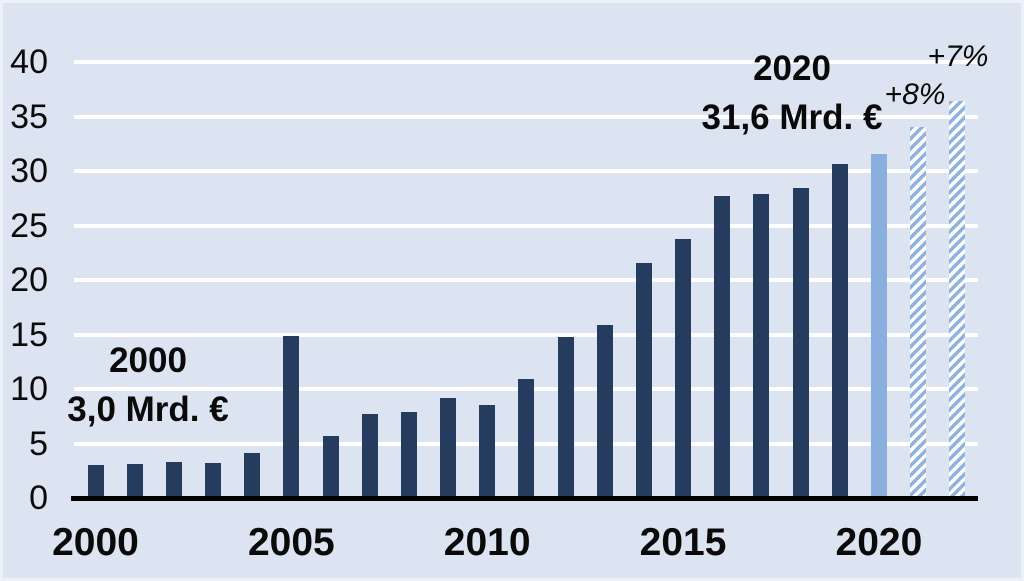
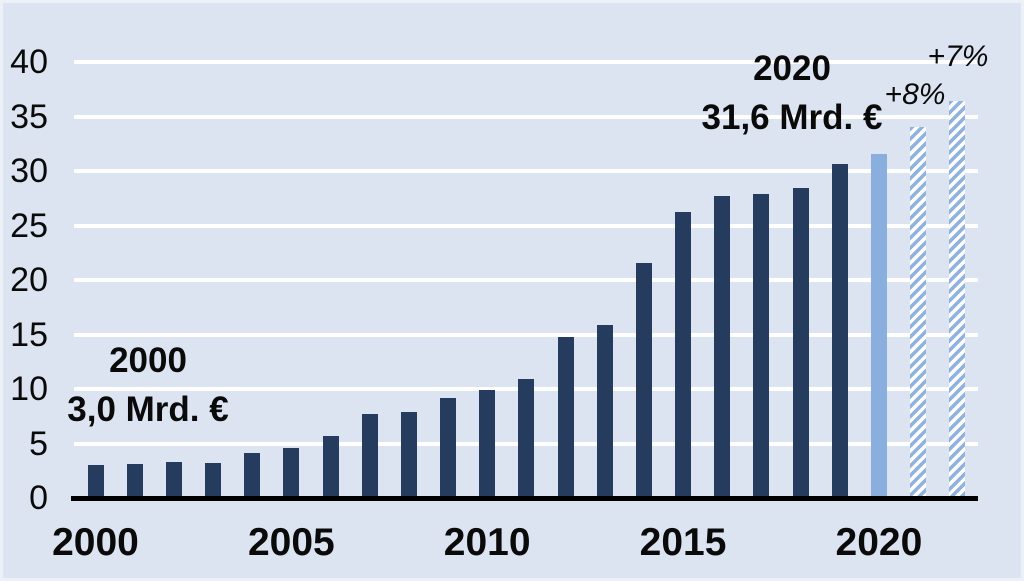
2005: 14.9 -> 4.6
2010: 8.5 -> 9.9
2015: 23.8 -> 26.3
